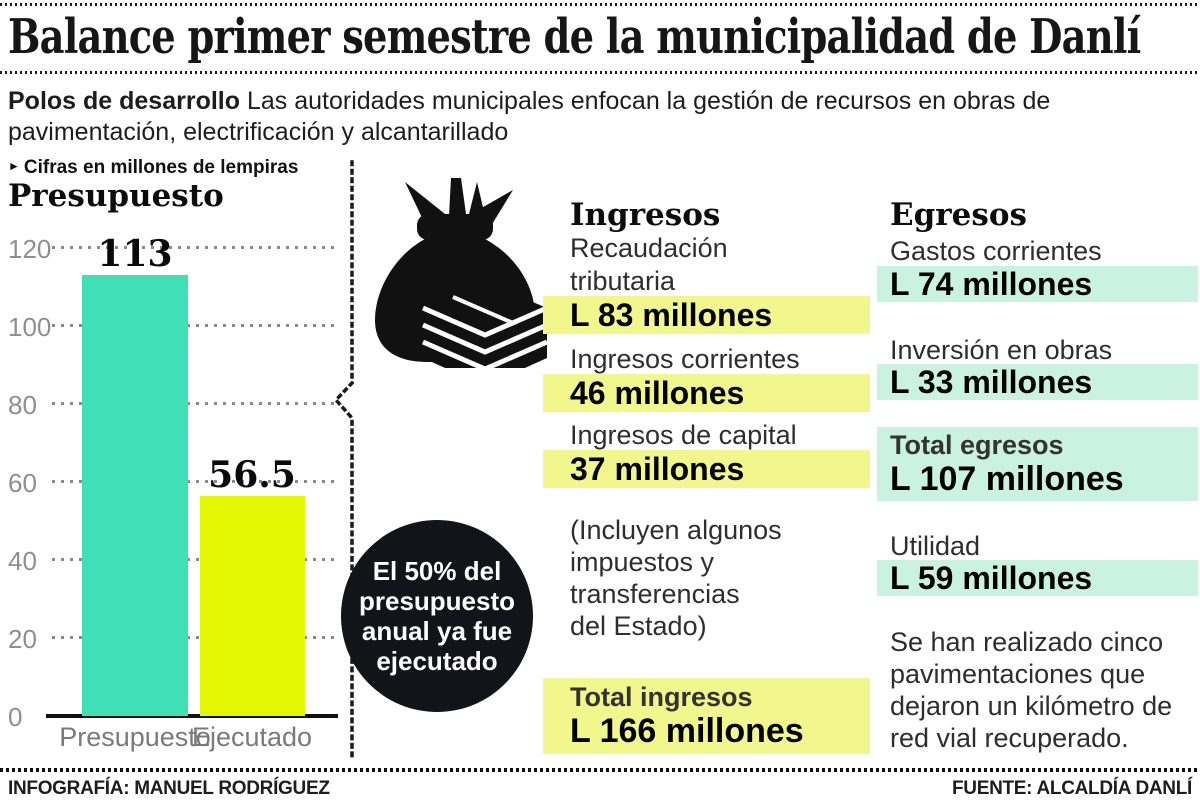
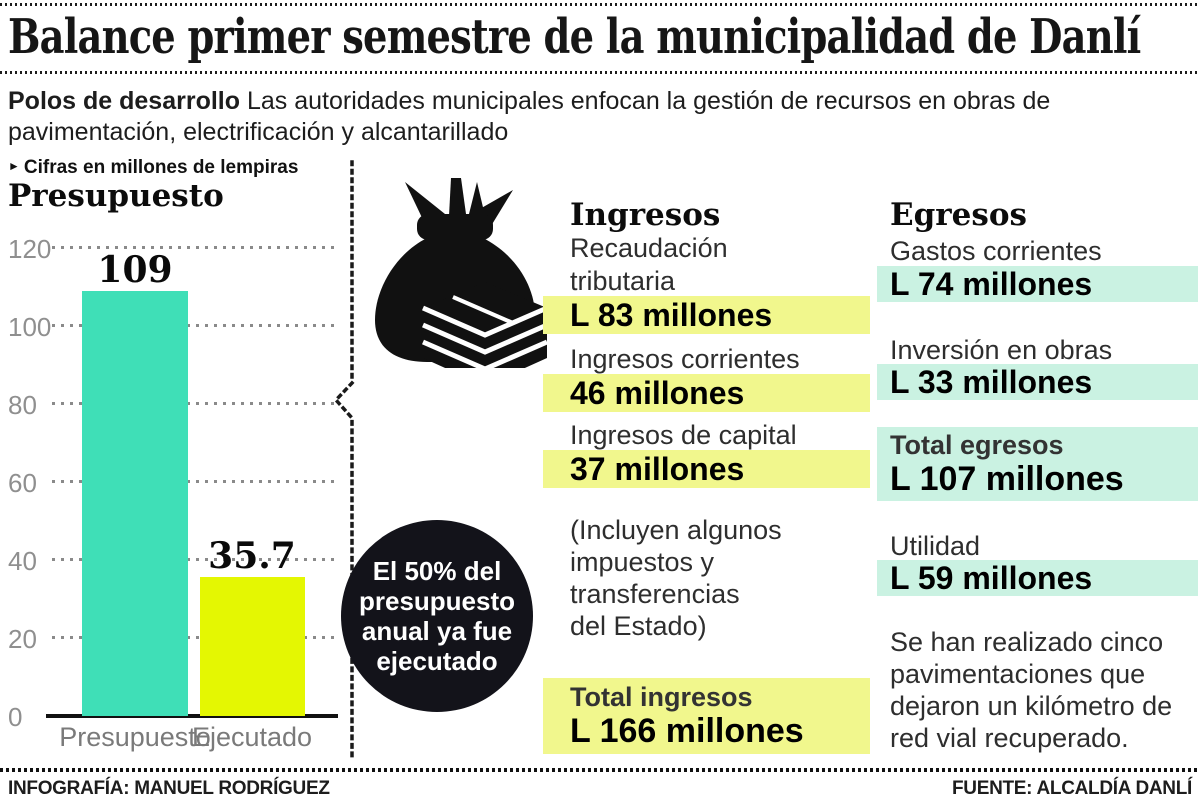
Presupuesto: 113 -> 109
Ejecutado: 56.5 -> 35.7
